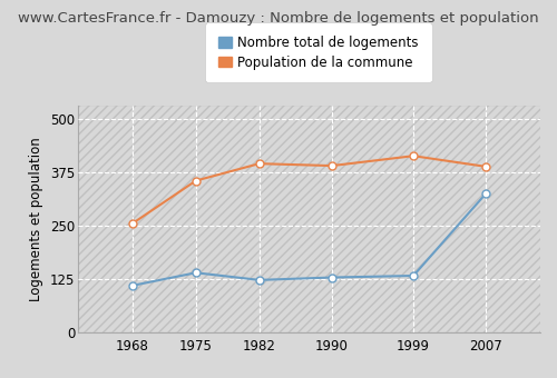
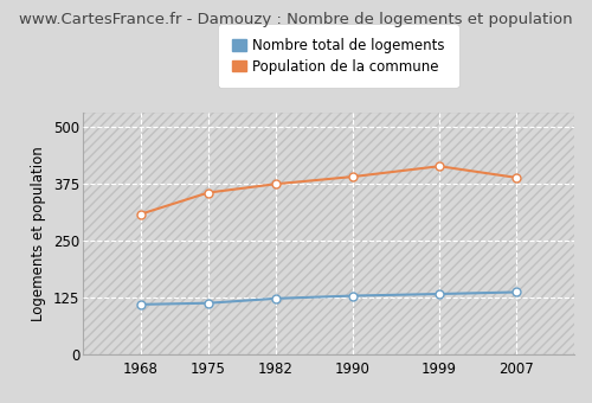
Population de la commune/1968: 255 -> 308
Nombre total de logements/1975: 140 -> 113
Population de la commune/1982: 395 -> 374
Nombre total de logements/2007: 325 -> 137
